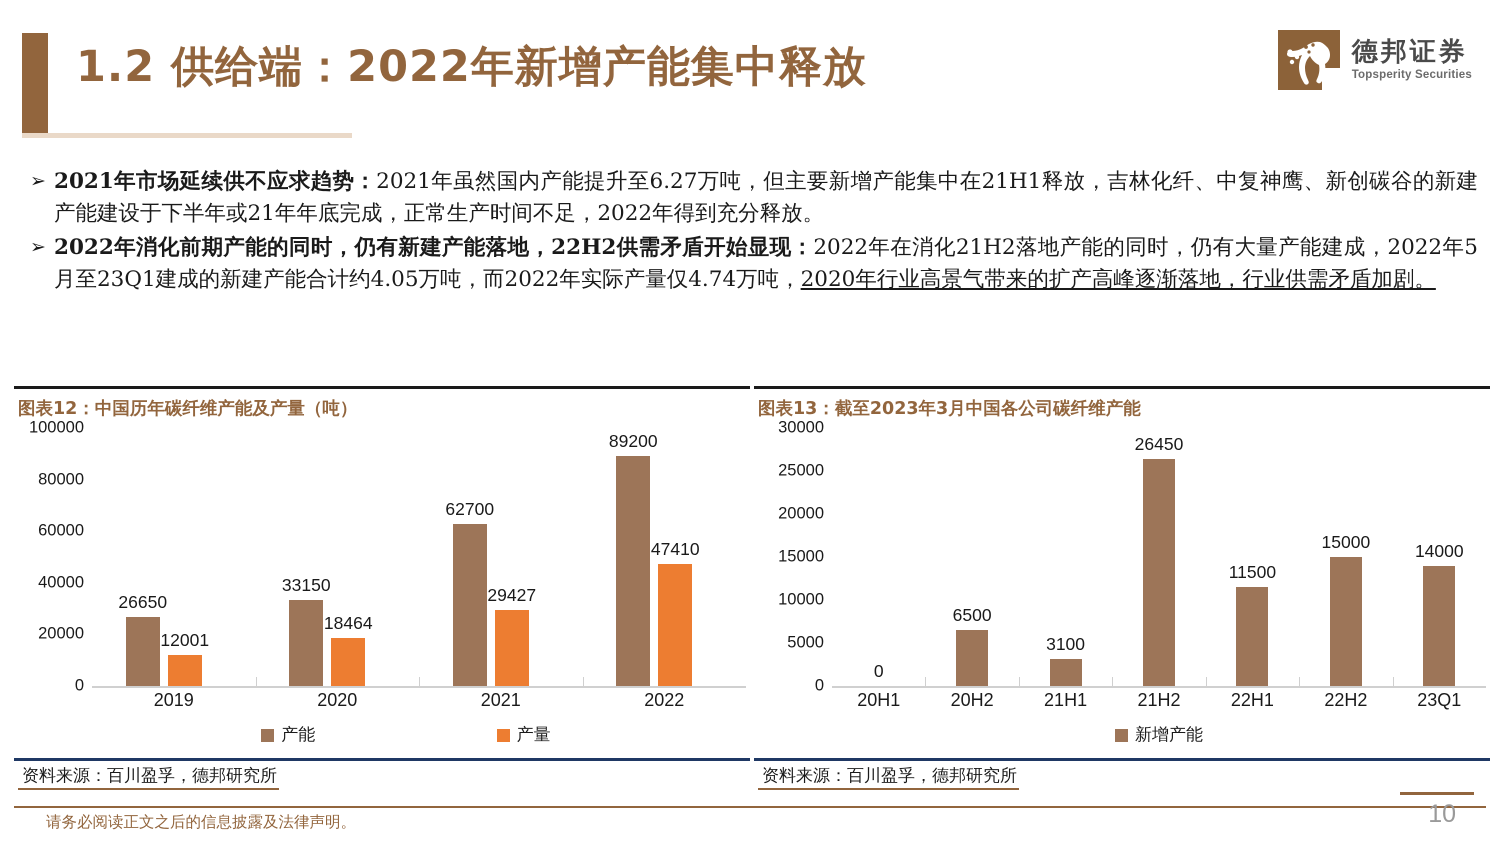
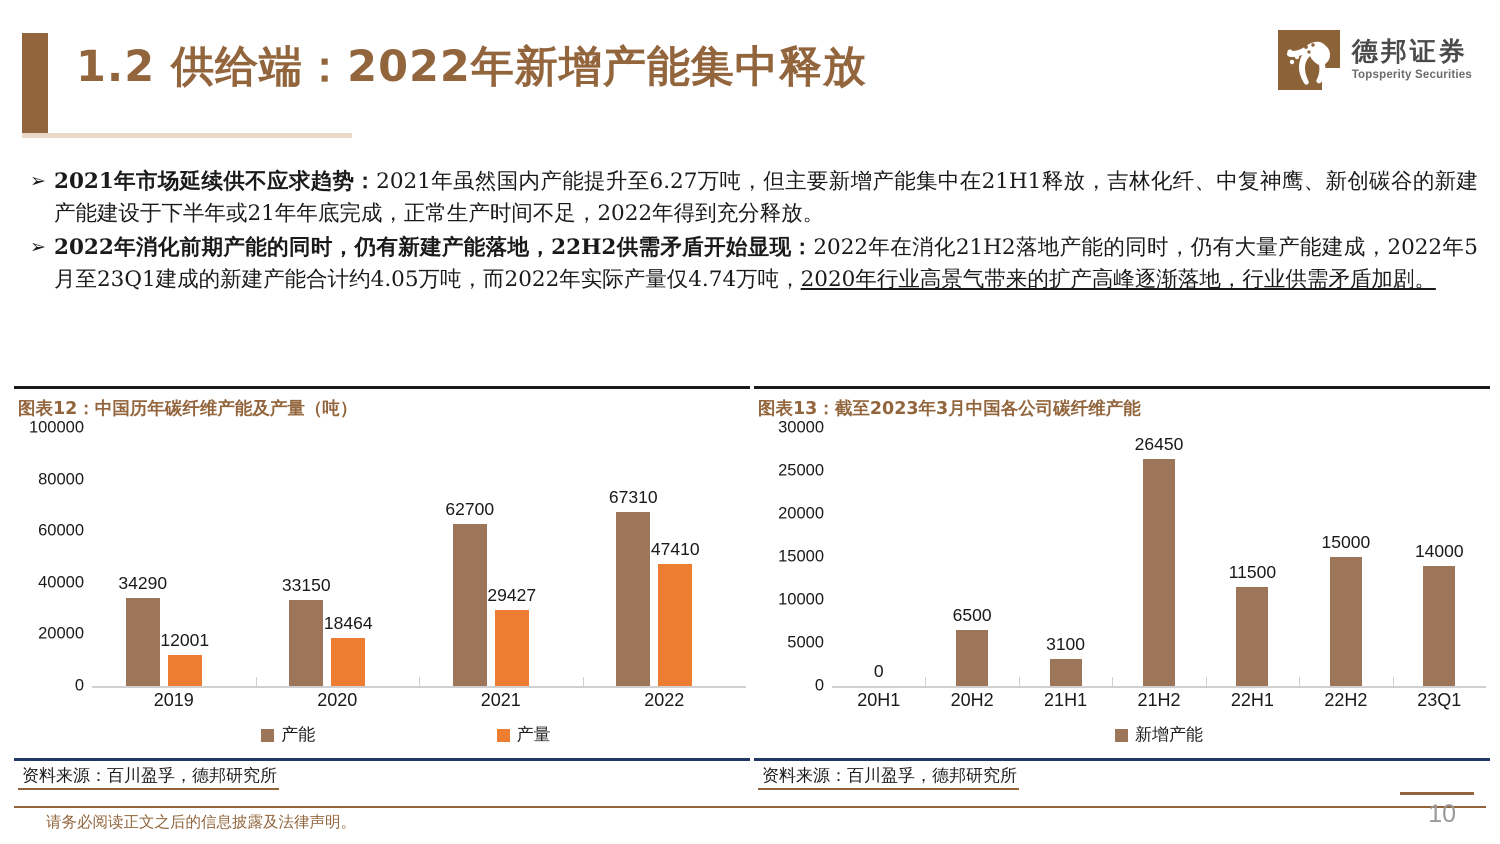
图表12：中国历年碳纤维产能及产量（吨）/产能/2019: 26650 -> 34290
图表12：中国历年碳纤维产能及产量（吨）/产能/2022: 89200 -> 67310
